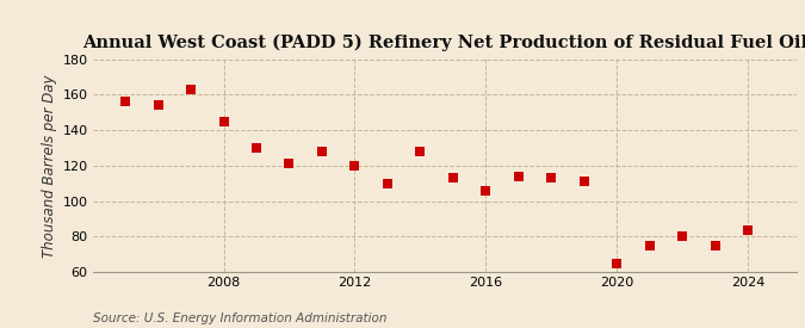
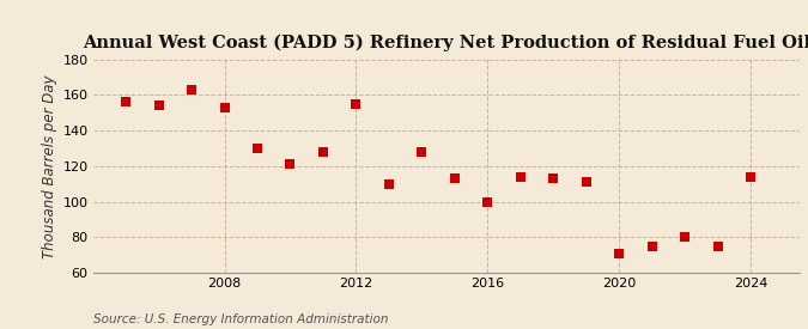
2008: 145 -> 153
2012: 120 -> 155
2016: 106 -> 100
2020: 65 -> 71
2024: 84 -> 114
